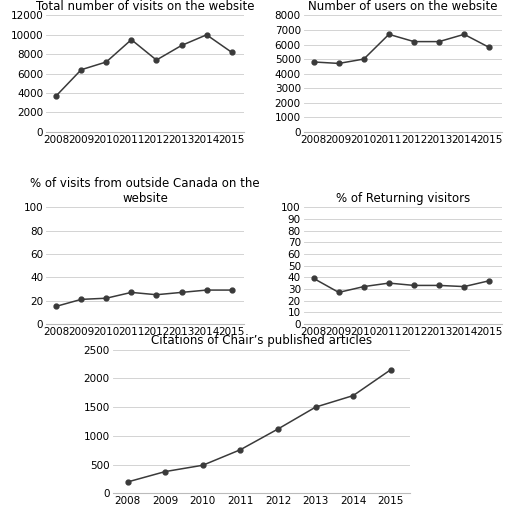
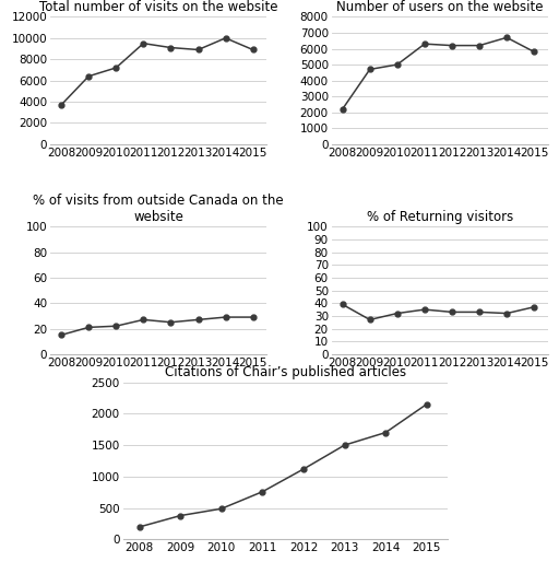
Total number of visits on the website/2012: 7400 -> 9100
Total number of visits on the website/2015: 8200 -> 8900
Number of users on the website/2008: 4800 -> 2200
Number of users on the website/2011: 6700 -> 6300
